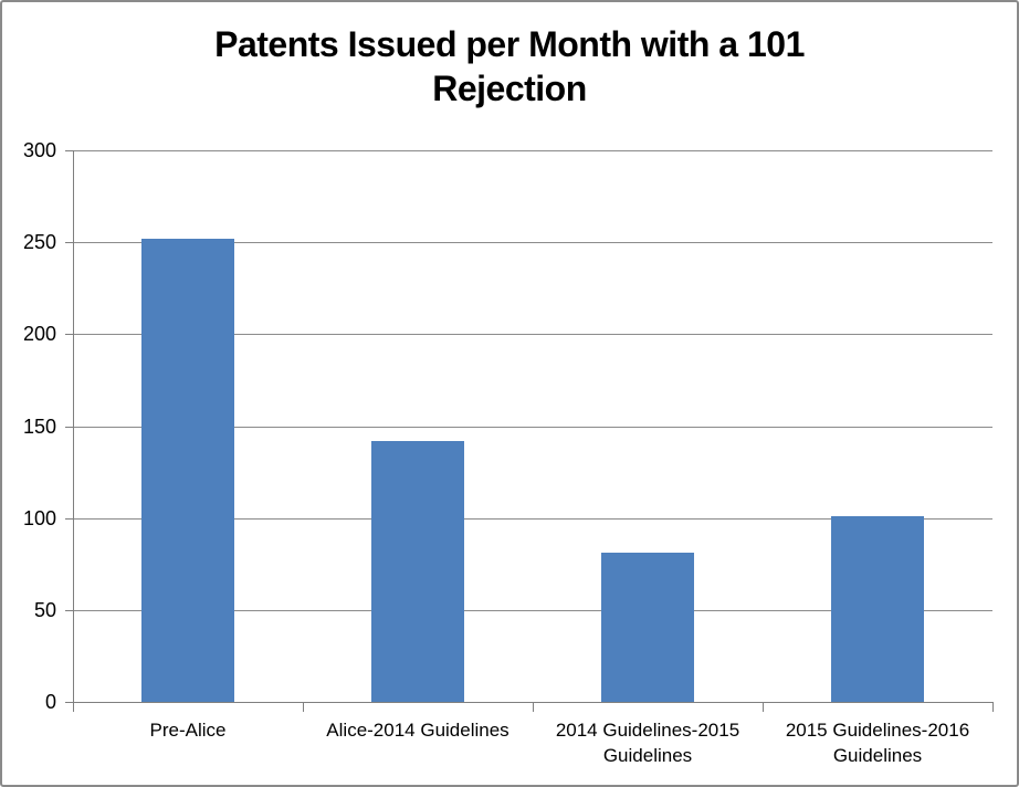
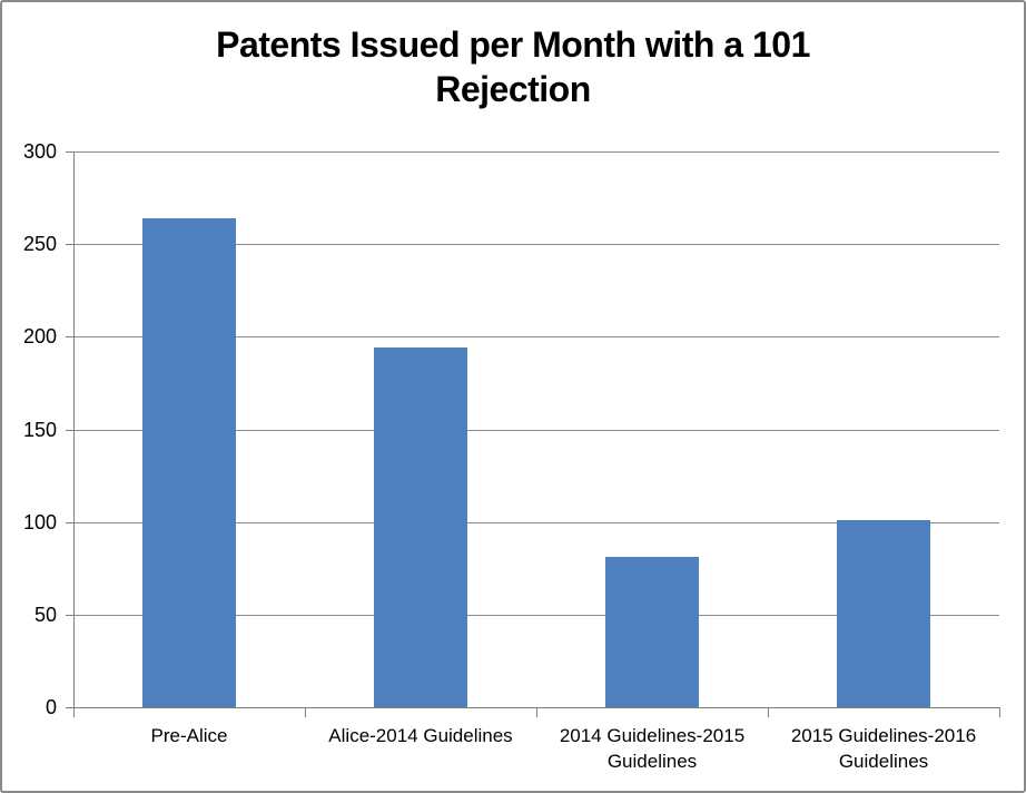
Pre-Alice: 252 -> 264
Alice-2014 Guidelines: 142 -> 194
